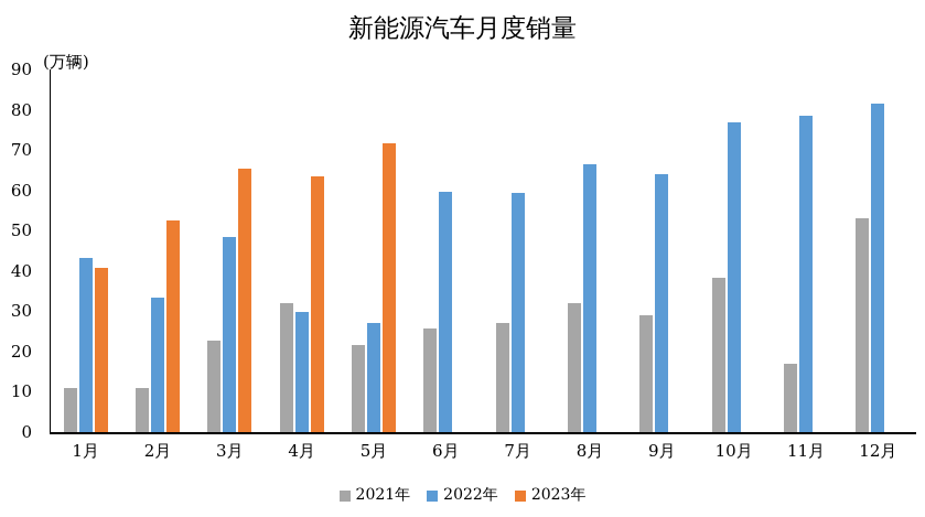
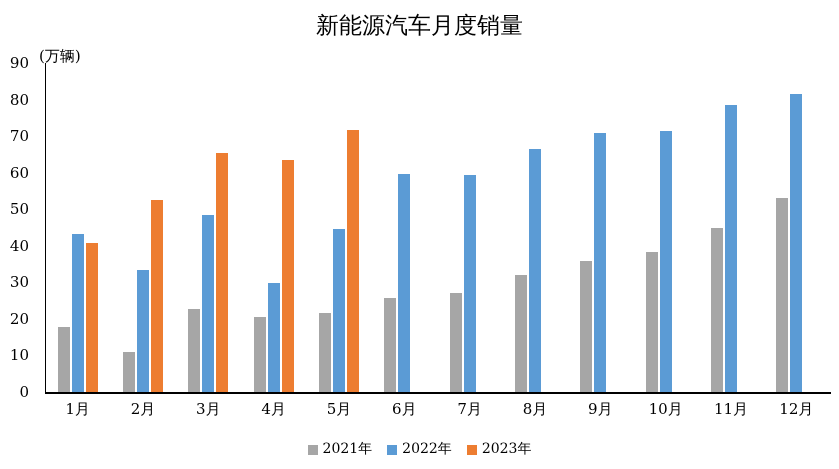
2021年/1月: 11 -> 18
2021年/4月: 32 -> 21
2022年/5月: 27 -> 45
2021年/9月: 29 -> 36
2022年/9月: 64 -> 71
2022年/10月: 77 -> 71
2021年/11月: 17 -> 45
